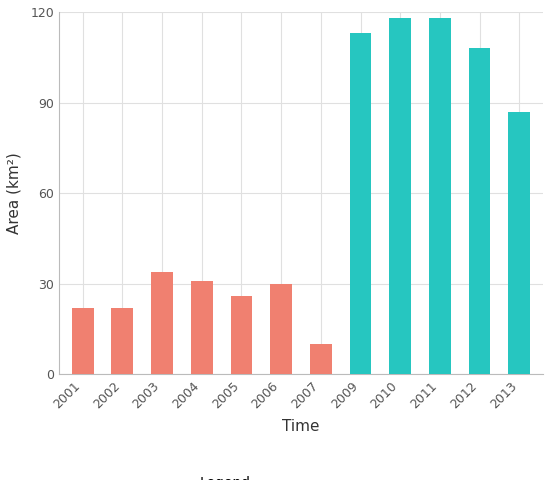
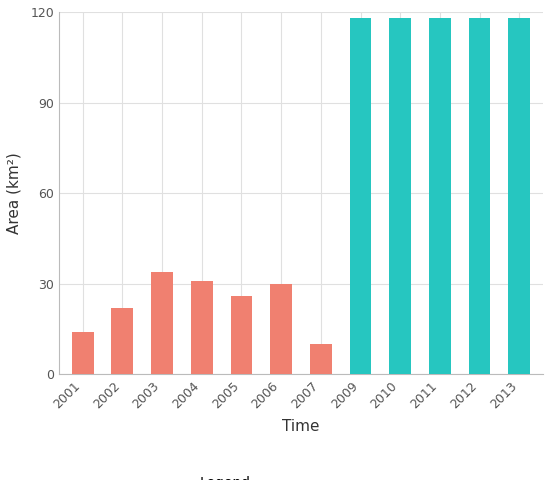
2001: 22 -> 14
2009: 113 -> 118
2012: 108 -> 118
2013: 87 -> 118
